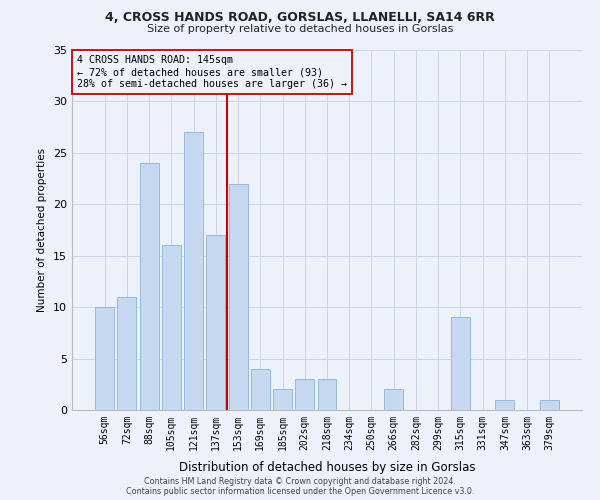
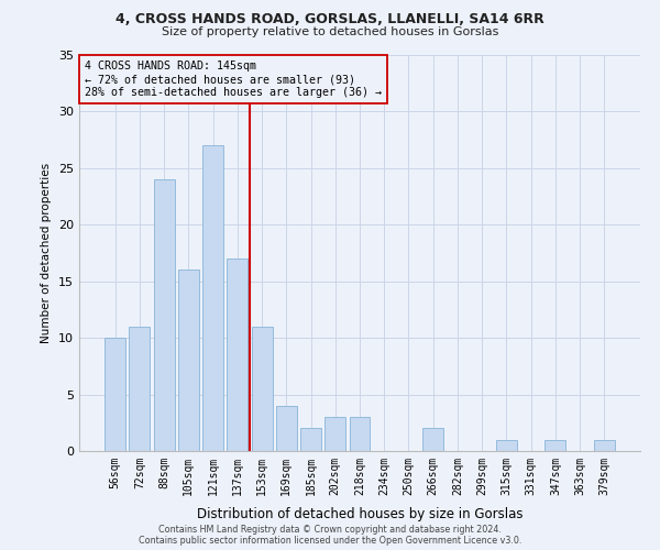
153sqm: 22 -> 11
315sqm: 9 -> 1
